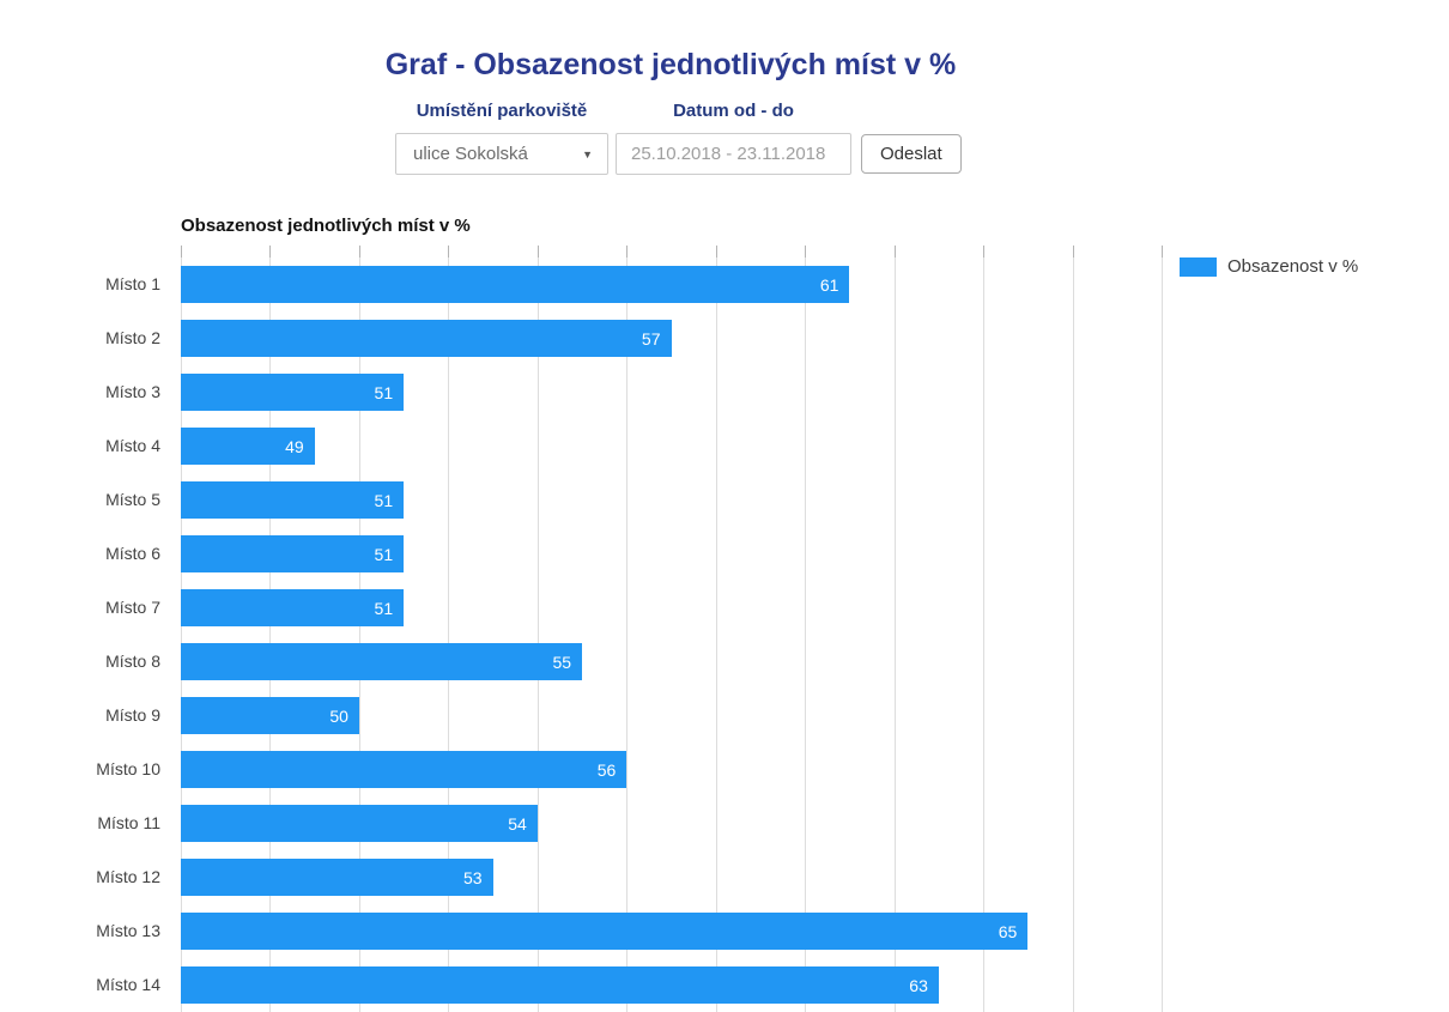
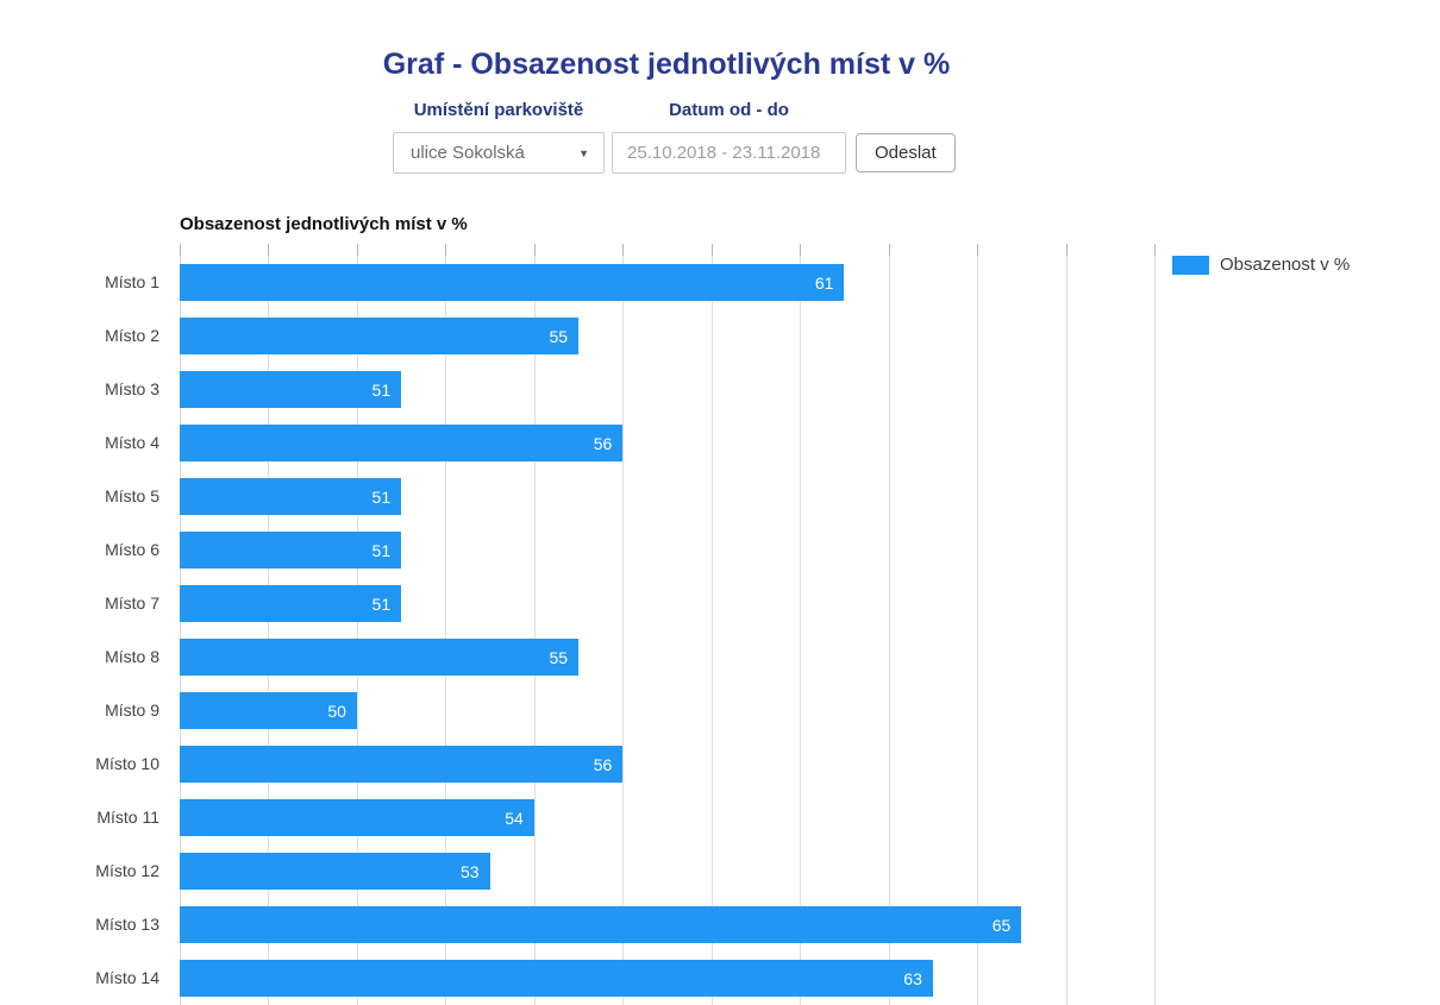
Místo 2: 57 -> 55
Místo 4: 49 -> 56
